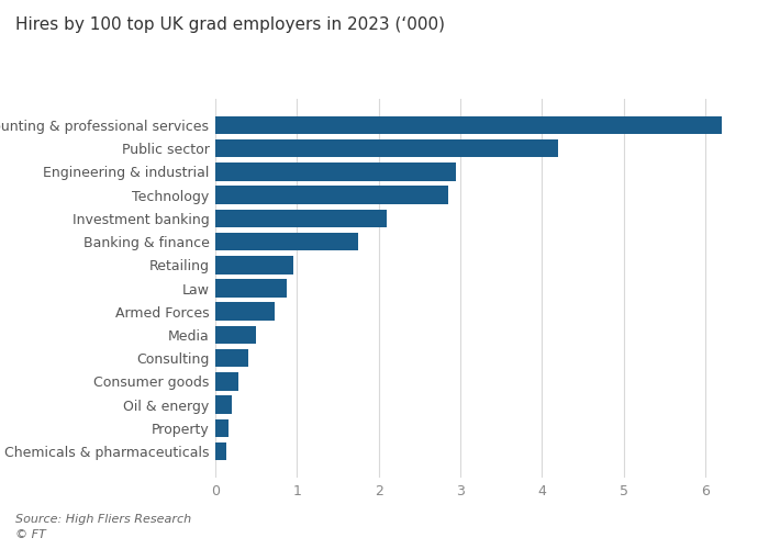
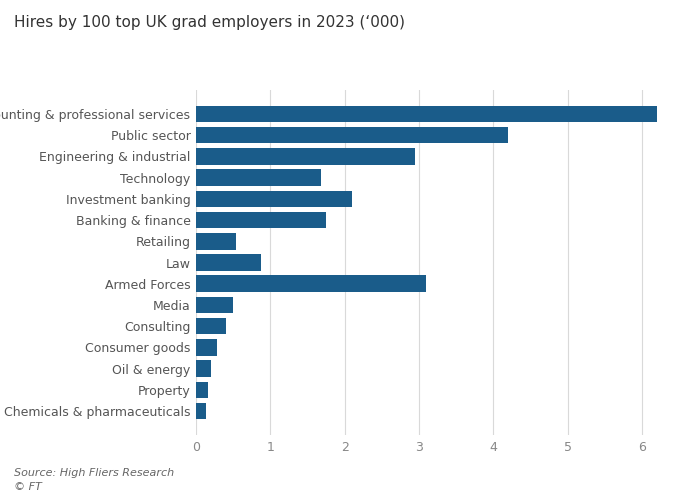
Technology: 2.85 -> 1.68
Retailing: 0.95 -> 0.54
Armed Forces: 0.72 -> 3.10
